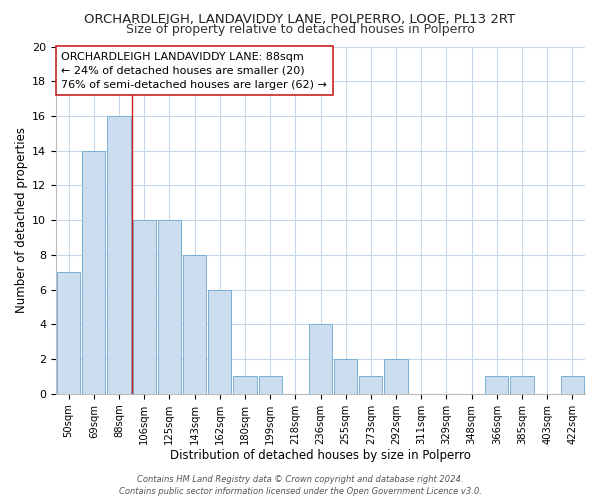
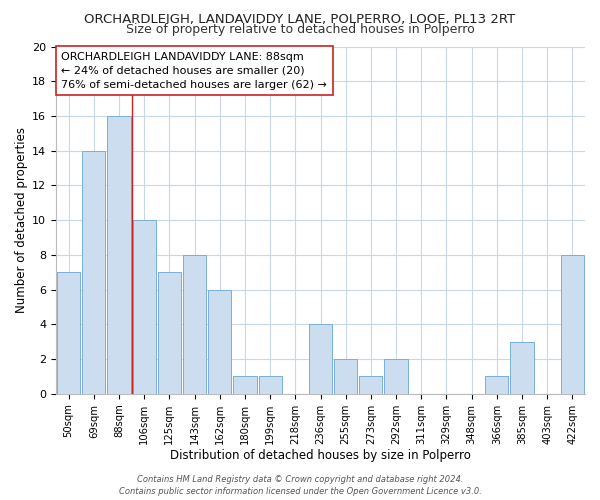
125sqm: 10 -> 7
385sqm: 1 -> 3
422sqm: 1 -> 8
